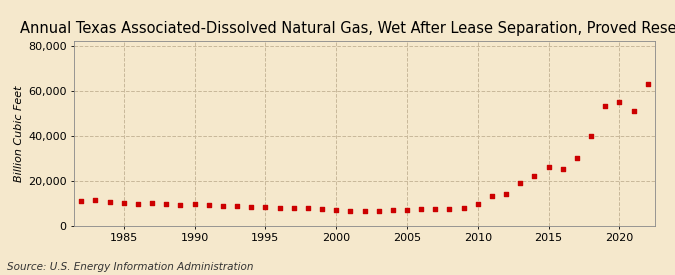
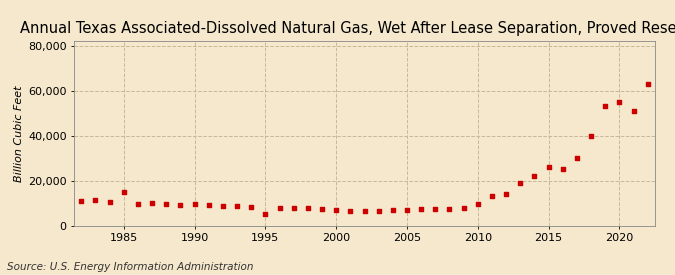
1985: 10,000 -> 15,000
1995: 8,200 -> 5,000
